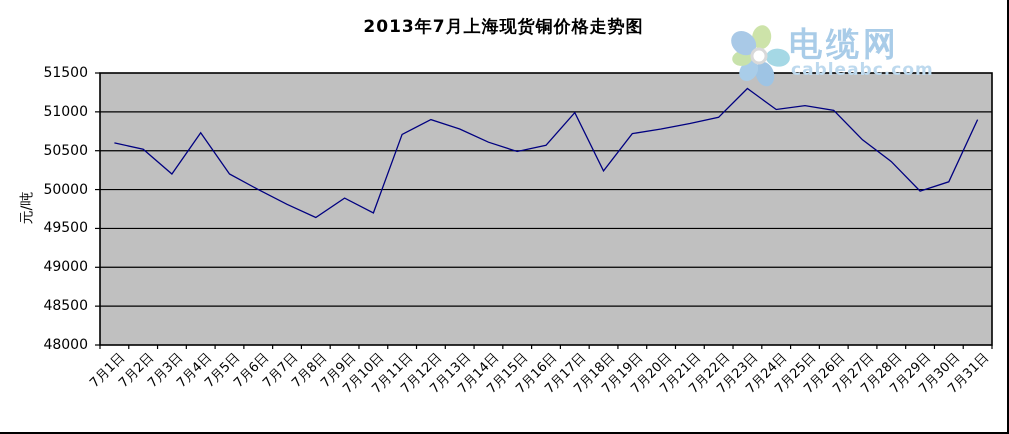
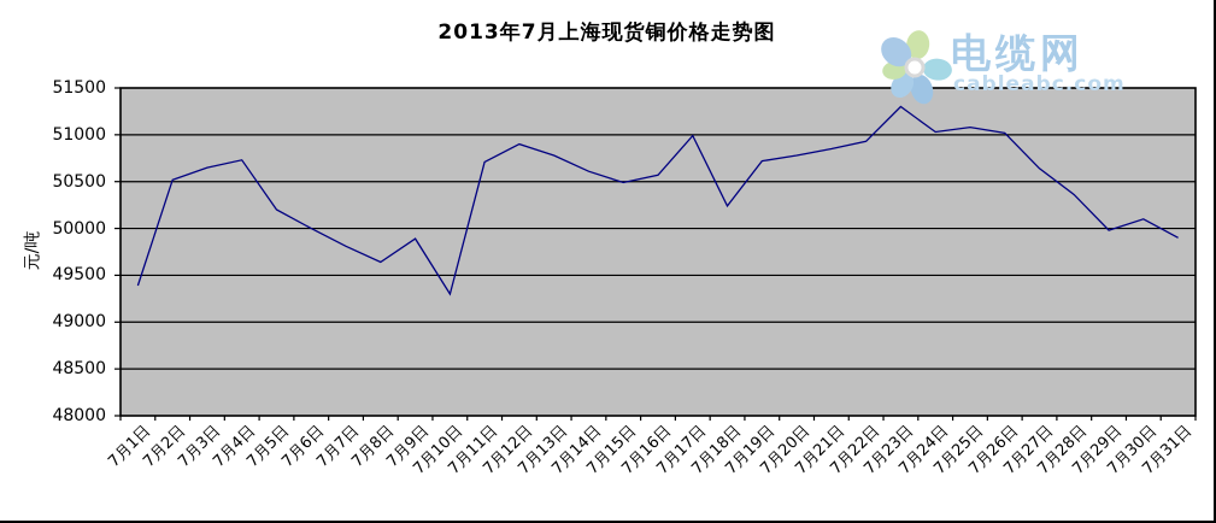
7月1日: 50600 -> 49400
7月3日: 50200 -> 50600
7月10日: 49700 -> 49300
7月31日: 50900 -> 49900
